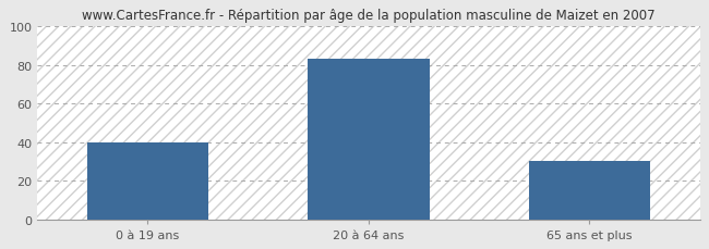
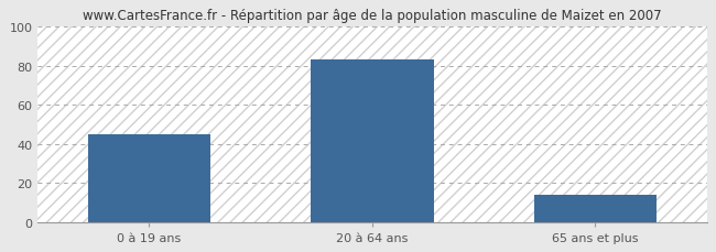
0 à 19 ans: 40 -> 45
65 ans et plus: 30 -> 14
